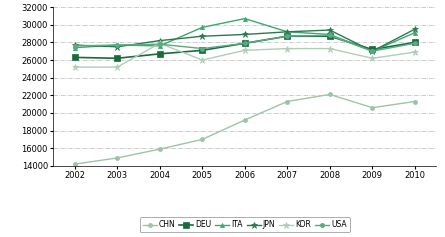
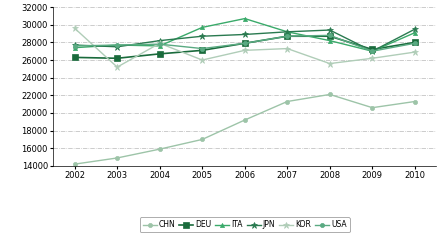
KOR/2002: 25200 -> 29600
ITA/2008: 28900 -> 28200
KOR/2008: 27300 -> 25600
